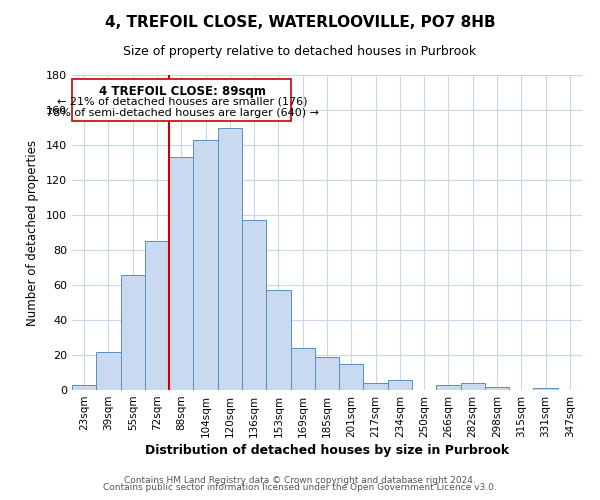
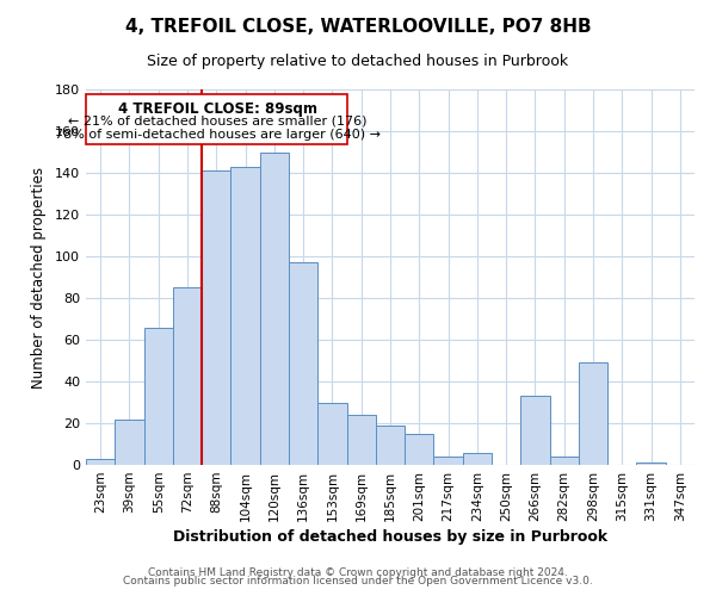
88sqm: 133 -> 141
153sqm: 57 -> 30
266sqm: 3 -> 33
298sqm: 2 -> 49
